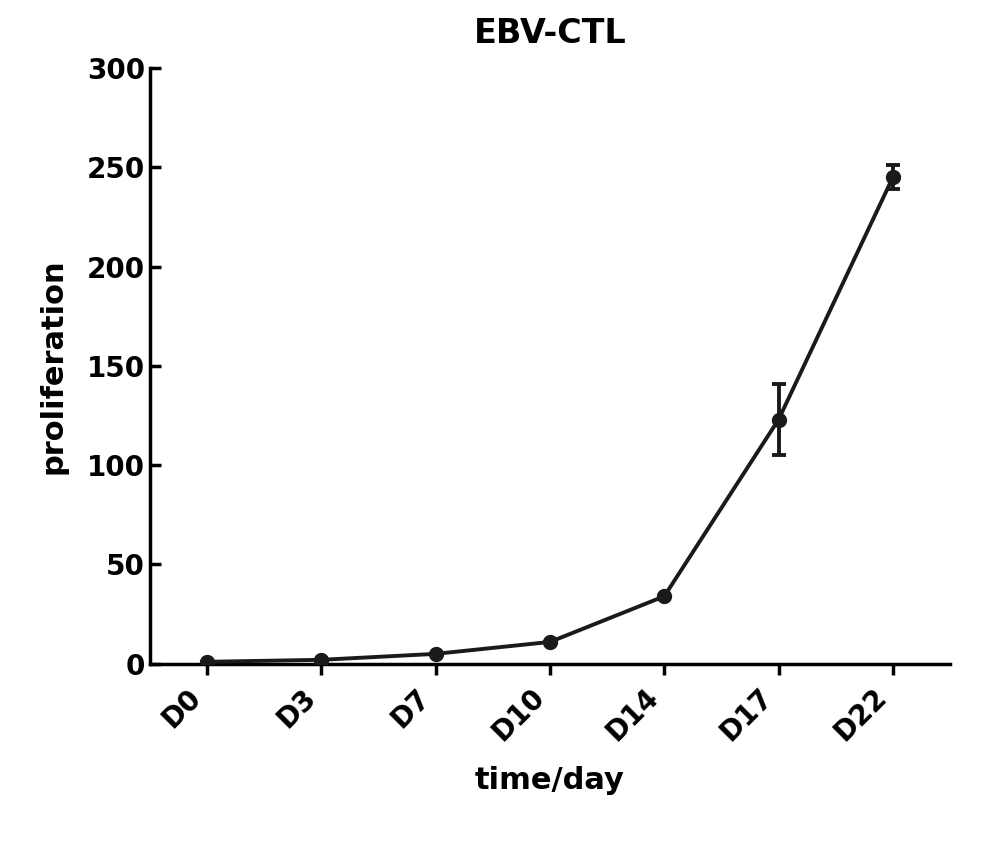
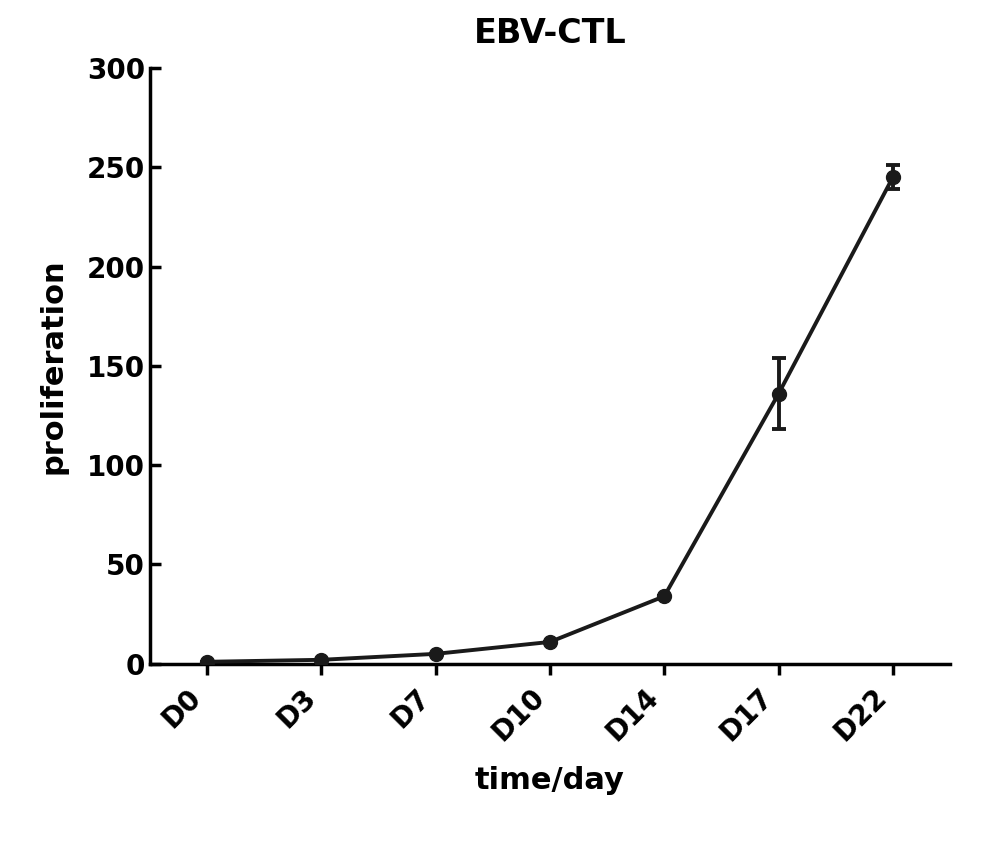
D17: 123 -> 136
